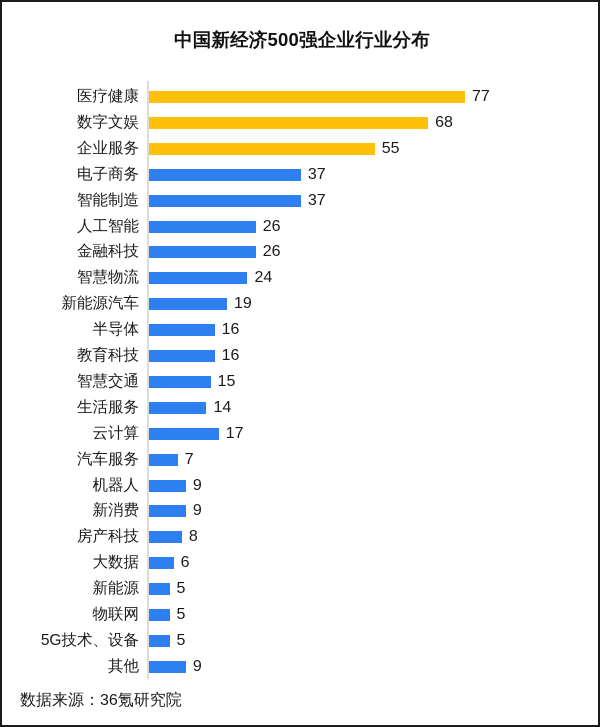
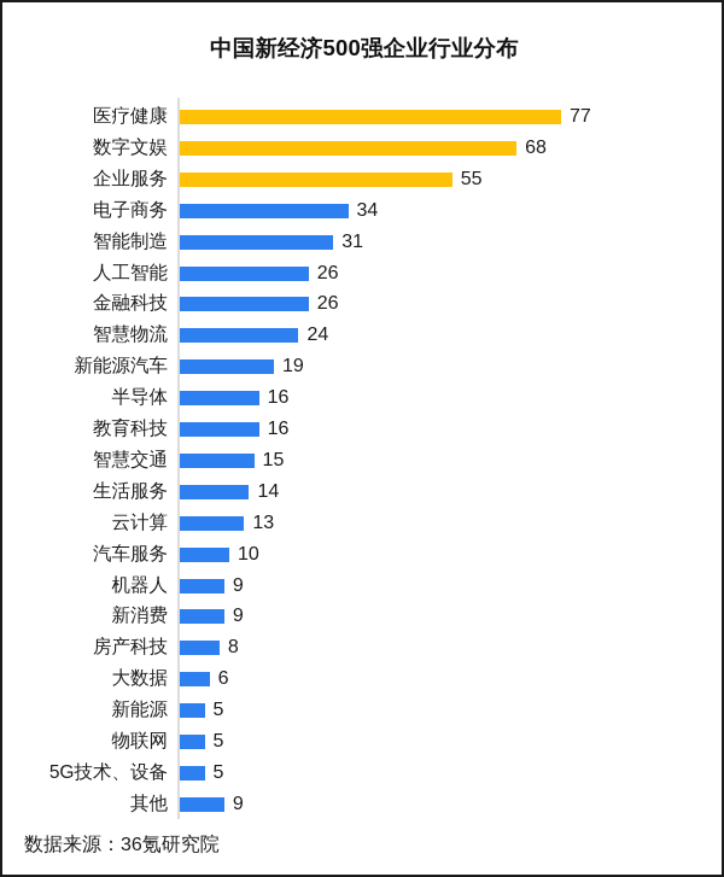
电子商务: 37 -> 34
智能制造: 37 -> 31
云计算: 17 -> 13
汽车服务: 7 -> 10
